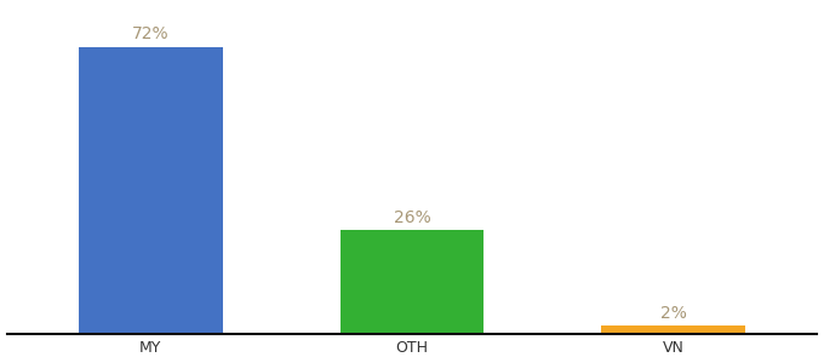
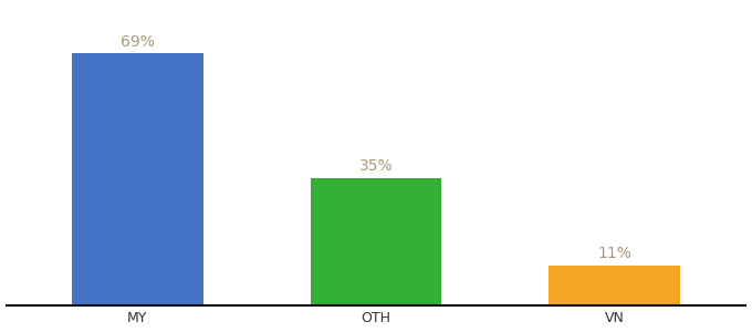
MY: 72% -> 69%
OTH: 26% -> 35%
VN: 2% -> 11%
